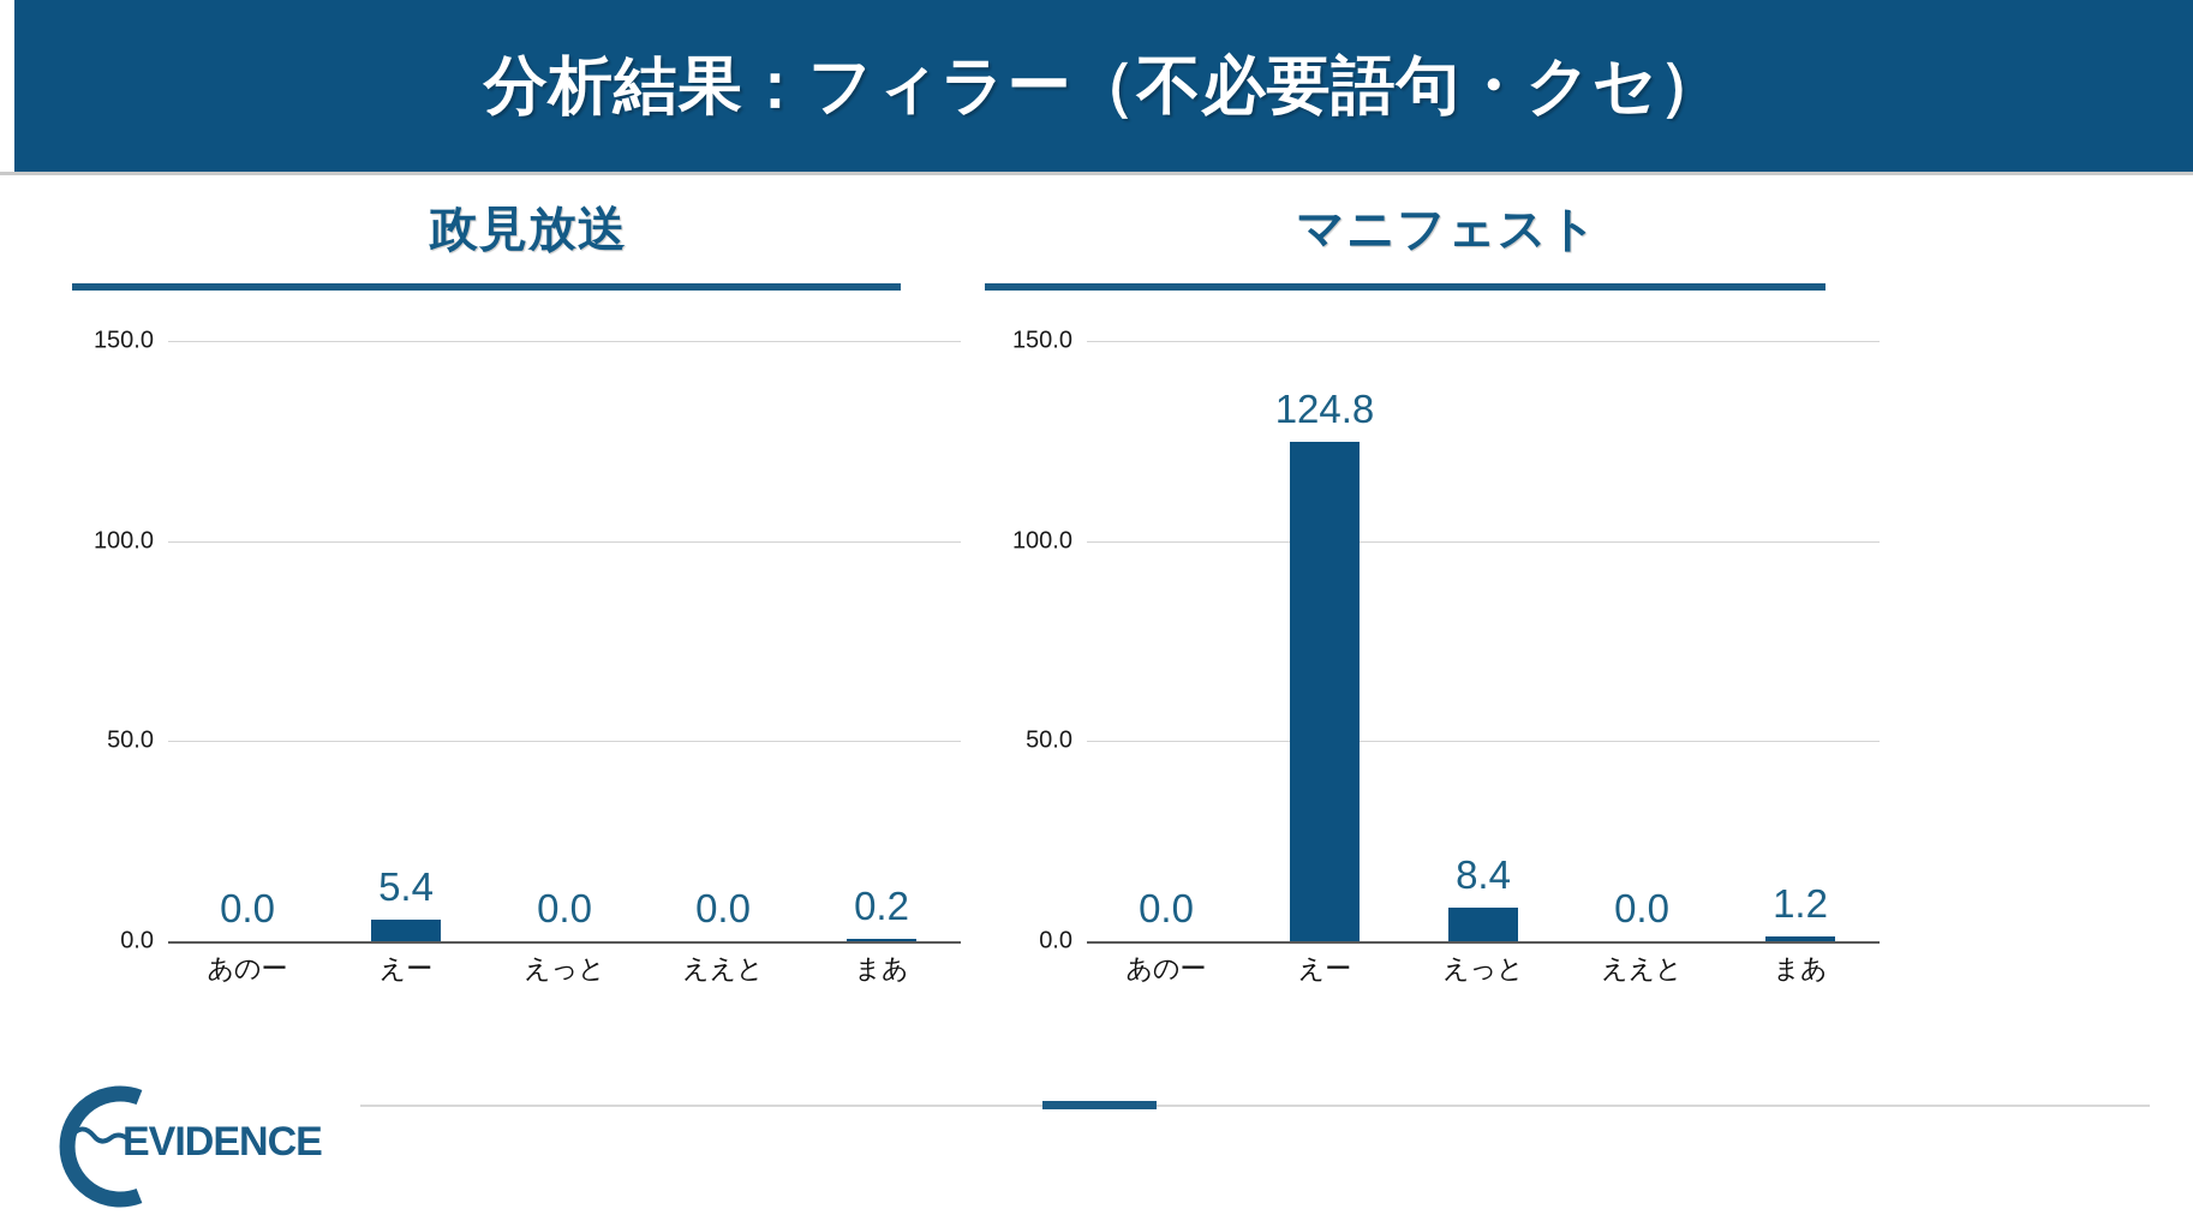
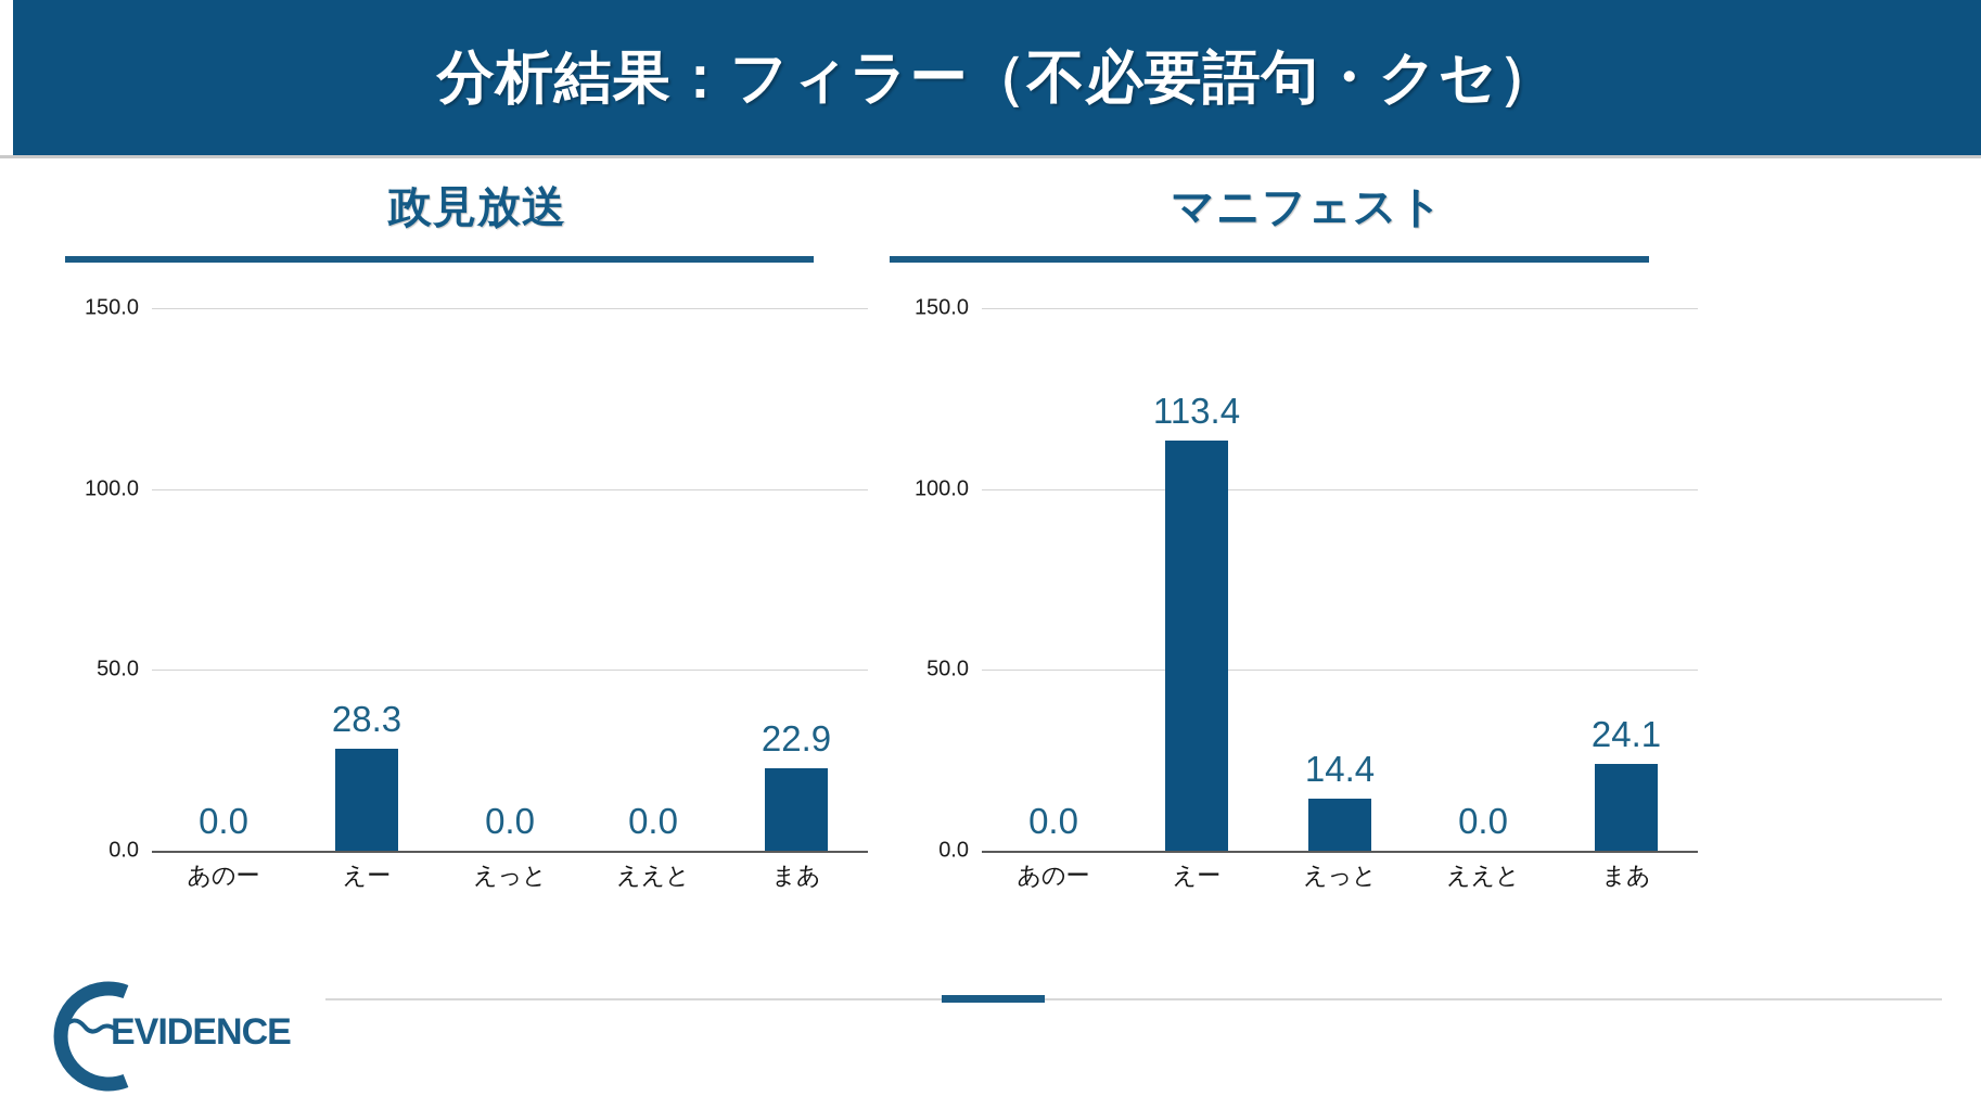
政見放送/えー: 5.4 -> 28.3
政見放送/まあ: 0.2 -> 22.9
マニフェスト/えー: 124.8 -> 113.4
マニフェスト/えっと: 8.4 -> 14.4
マニフェスト/まあ: 1.2 -> 24.1
